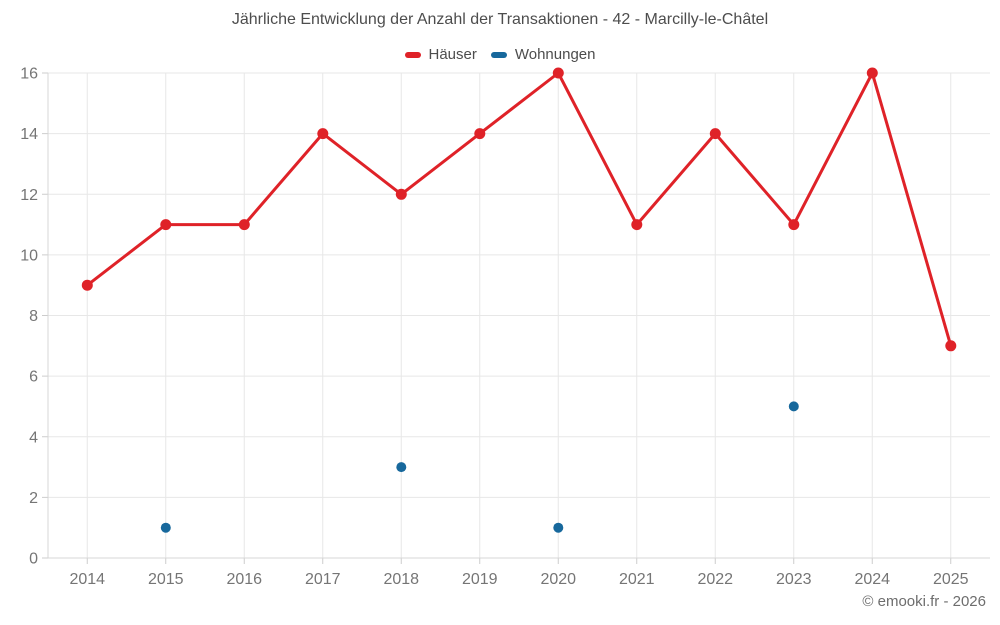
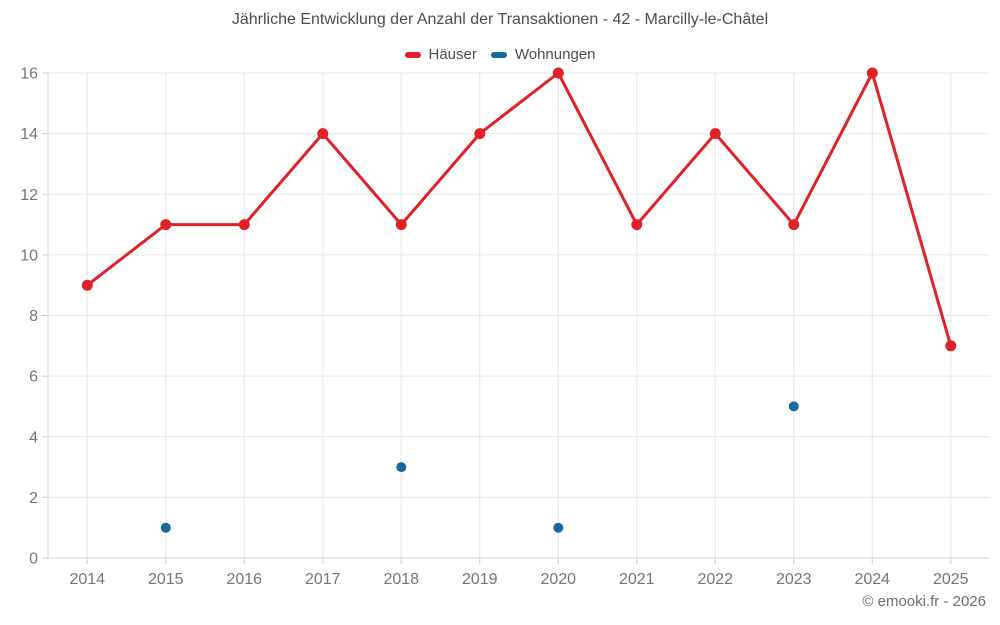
Häuser/2018: 12 -> 11
